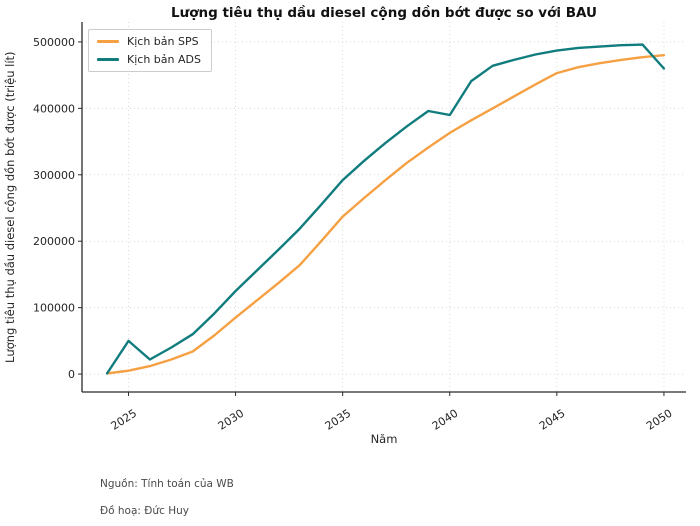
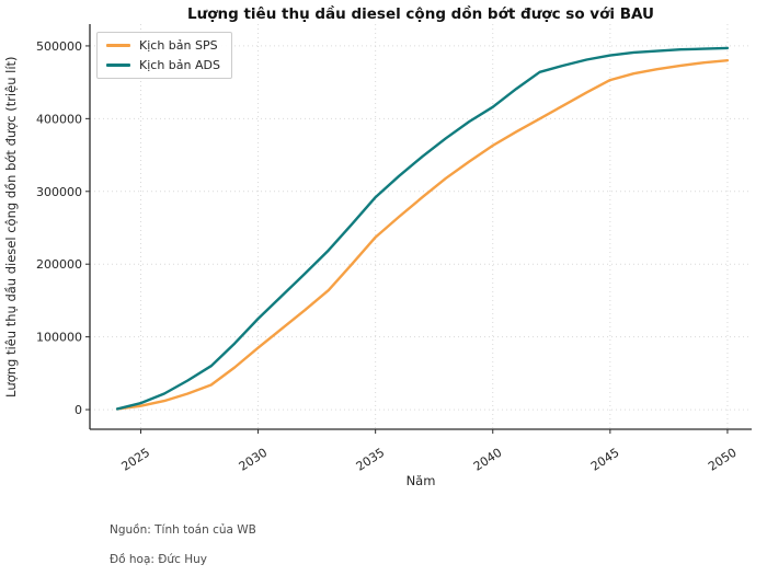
Kịch bản ADS/2025: 50000 -> 10000
Kịch bản ADS/2040: 390000 -> 420000
Kịch bản ADS/2050: 460000 -> 500000
